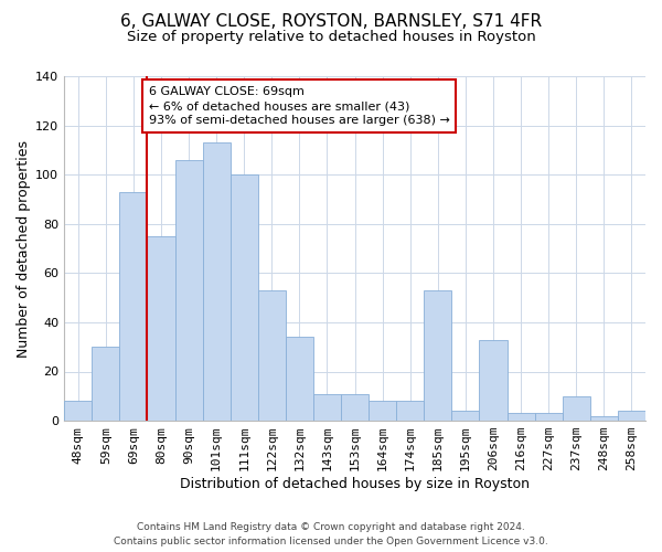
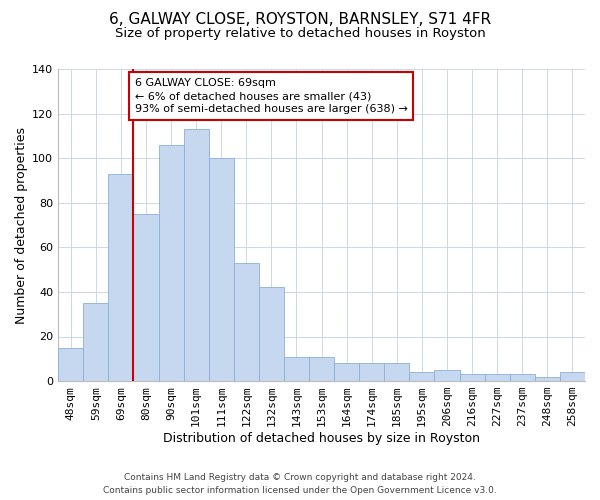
48sqm: 8 -> 15
59sqm: 30 -> 35
132sqm: 34 -> 42
185sqm: 53 -> 8
206sqm: 33 -> 5
237sqm: 10 -> 3
